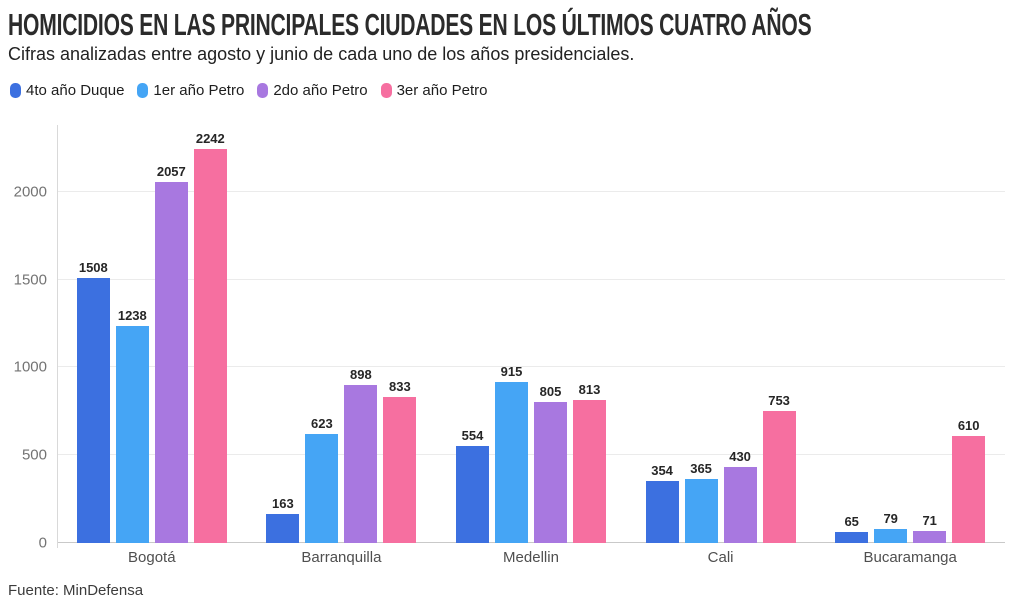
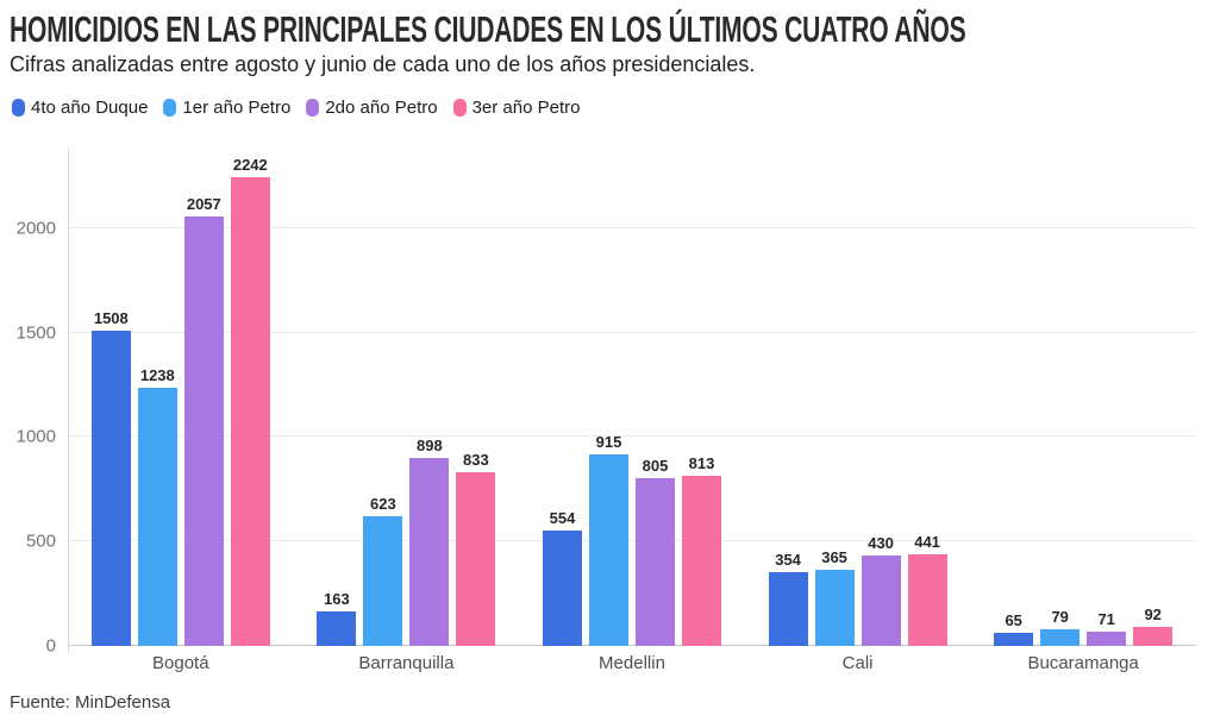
3er año Petro/Cali: 753 -> 441
3er año Petro/Bucaramanga: 610 -> 92
